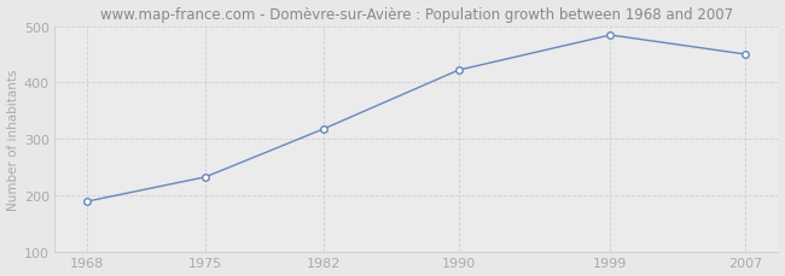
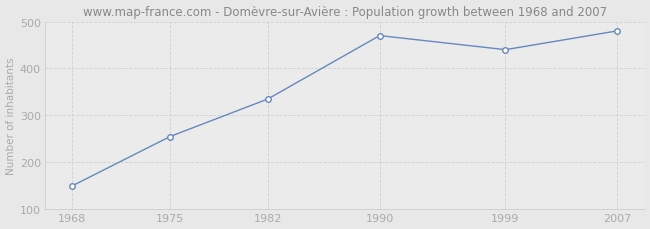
1968: 190 -> 150
1975: 233 -> 255
1982: 318 -> 335
1990: 422 -> 470
1999: 484 -> 440
2007: 450 -> 480
